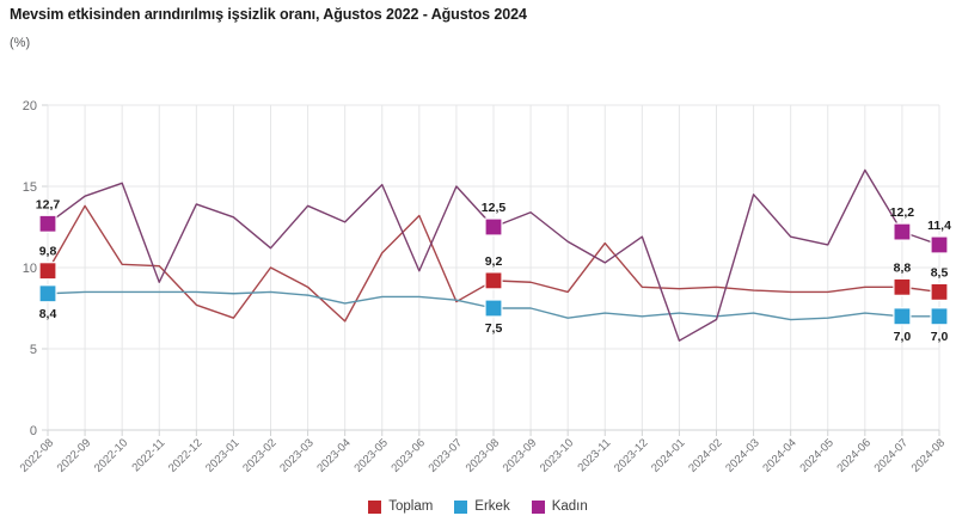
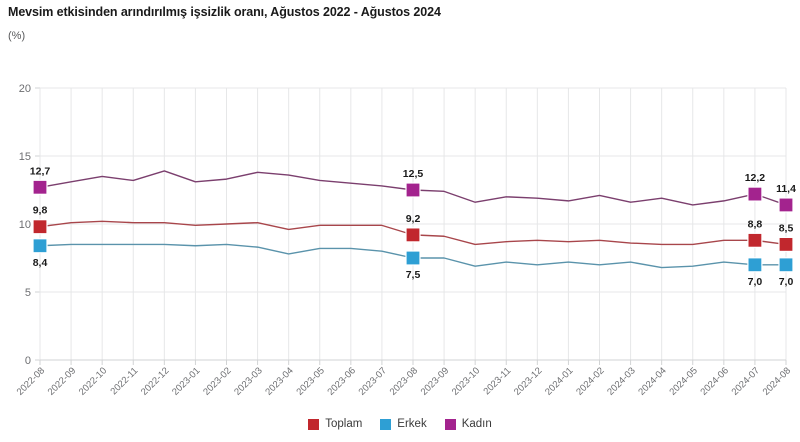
Toplam/2022-09: 13.8 -> 10.1
Kadın/2022-09: 14.4 -> 13.1
Kadın/2022-10: 15.2 -> 13.5
Kadın/2022-11: 9.1 -> 13.2
Toplam/2022-12: 7.7 -> 10.1
Toplam/2023-01: 6.9 -> 9.9
Kadın/2023-02: 11.2 -> 13.3
Toplam/2023-03: 8.8 -> 10.1
Toplam/2023-04: 6.7 -> 9.6
Kadın/2023-04: 12.8 -> 13.6
Toplam/2023-05: 10.9 -> 9.9
Kadın/2023-05: 15.1 -> 13.2
Toplam/2023-06: 13.2 -> 9.9
Kadın/2023-06: 9.8 -> 13.0
Toplam/2023-07: 7.9 -> 9.9
Kadın/2023-07: 15.0 -> 12.8
Kadın/2023-09: 13.4 -> 12.4
Toplam/2023-11: 11.5 -> 8.7
Kadın/2023-11: 10.3 -> 12.0
Kadın/2024-01: 5.5 -> 11.7
Kadın/2024-02: 6.8 -> 12.1
Kadın/2024-03: 14.5 -> 11.6
Kadın/2024-06: 16.0 -> 11.7
